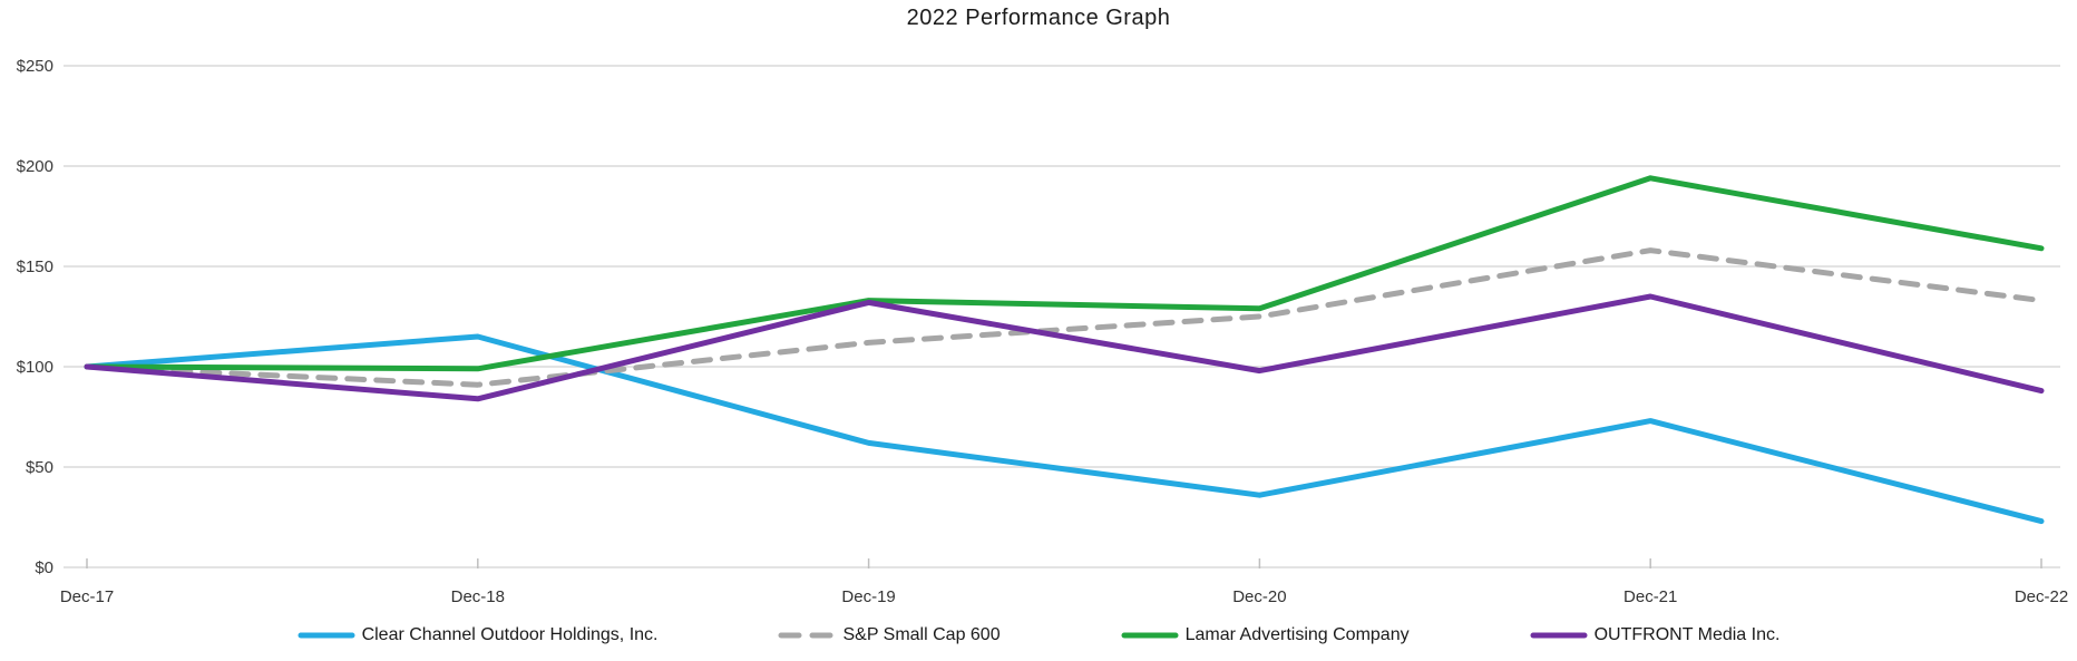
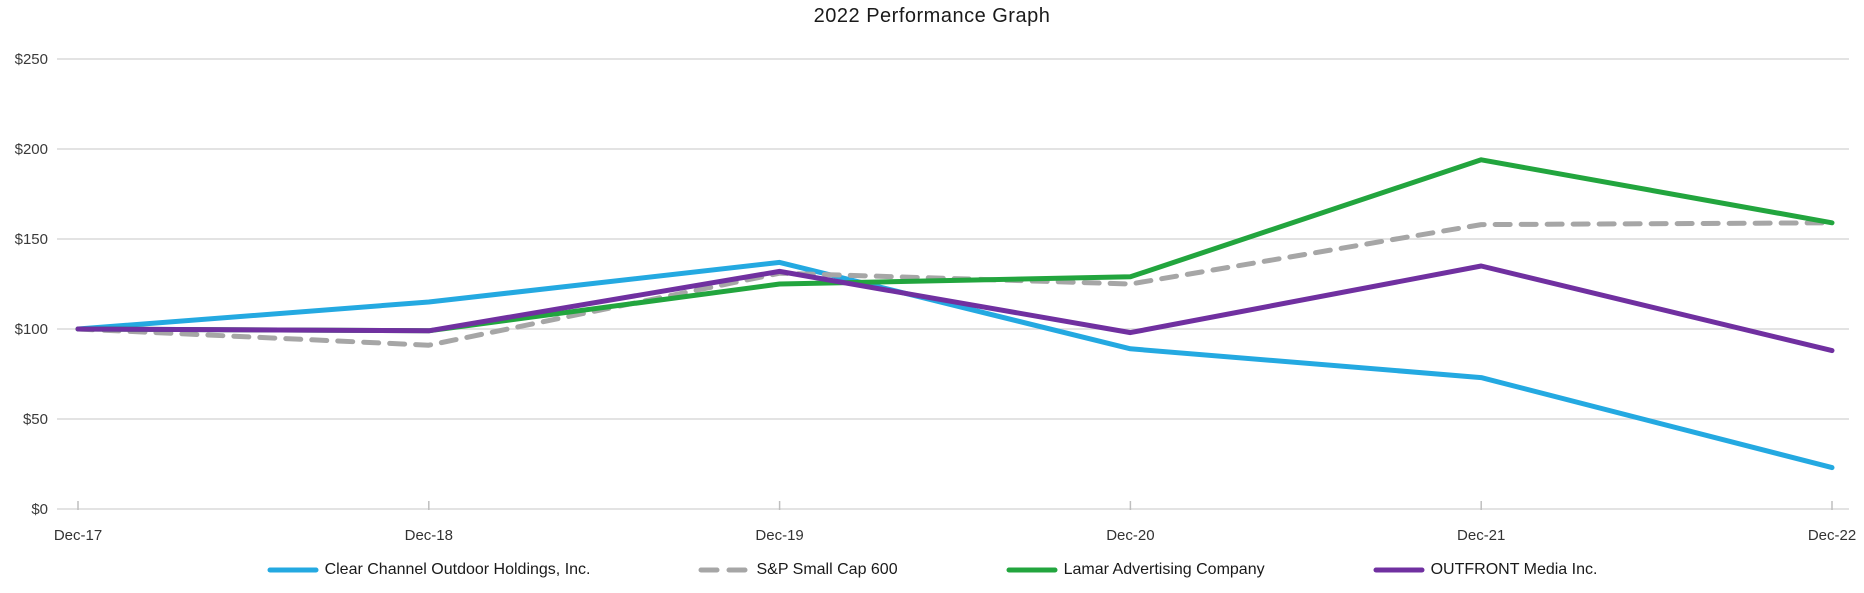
OUTFRONT Media Inc./Dec-18: $84 -> $99
Clear Channel Outdoor Holdings, Inc./Dec-19: $62 -> $137
S&P Small Cap 600/Dec-19: $112 -> $131
Lamar Advertising Company/Dec-19: $133 -> $125
Clear Channel Outdoor Holdings, Inc./Dec-20: $36 -> $89
S&P Small Cap 600/Dec-22: $133 -> $159
